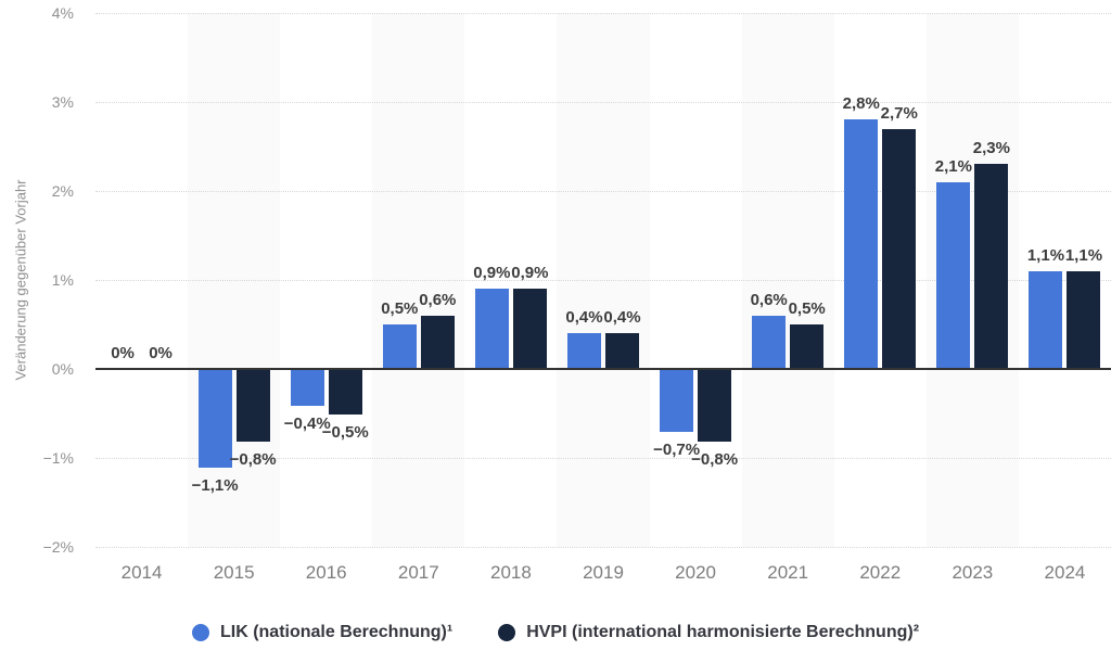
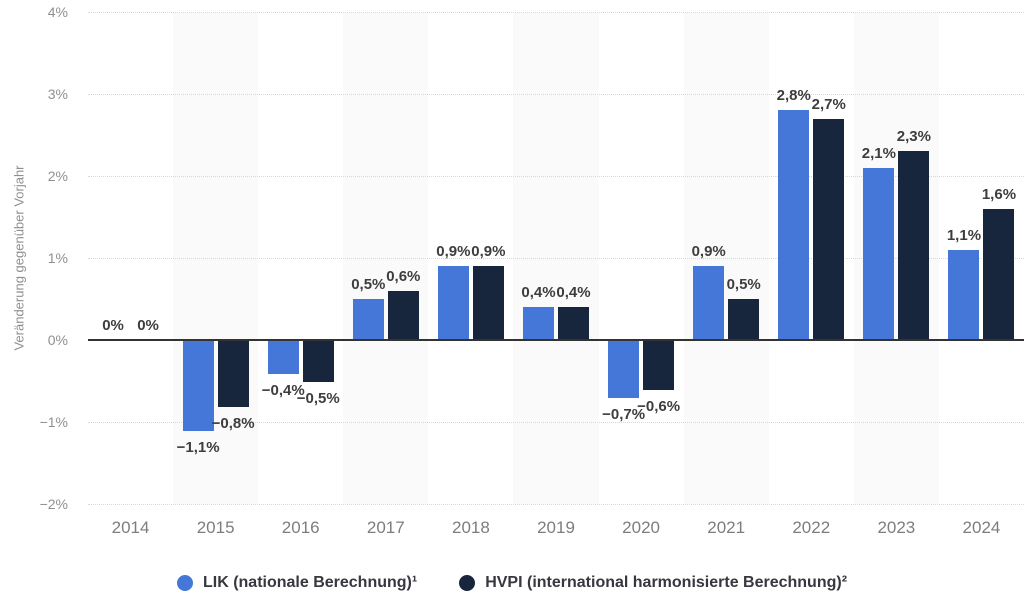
HVPI (international harmonisierte Berechnung)²/2020: −0,8% -> −0,6%
LIK (nationale Berechnung)¹/2021: 0,6% -> 0,9%
HVPI (international harmonisierte Berechnung)²/2024: 1,1% -> 1,6%
